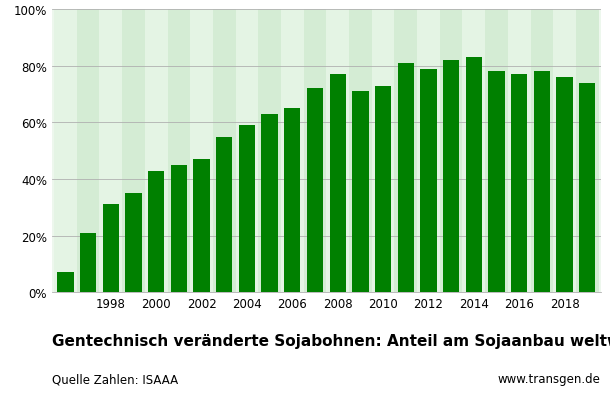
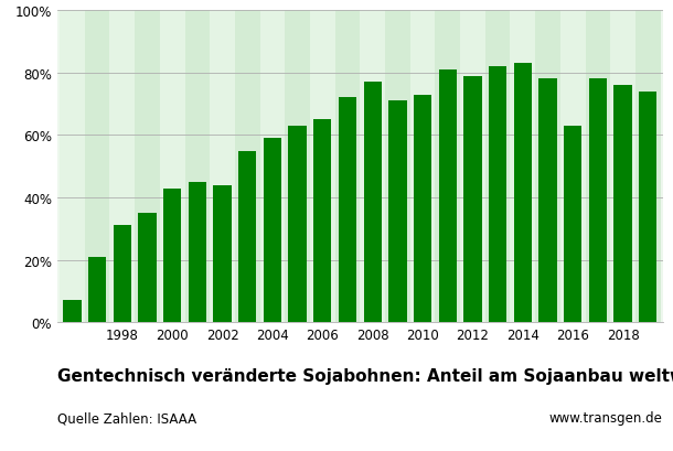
2002: 47% -> 44%
2016: 77% -> 63%
